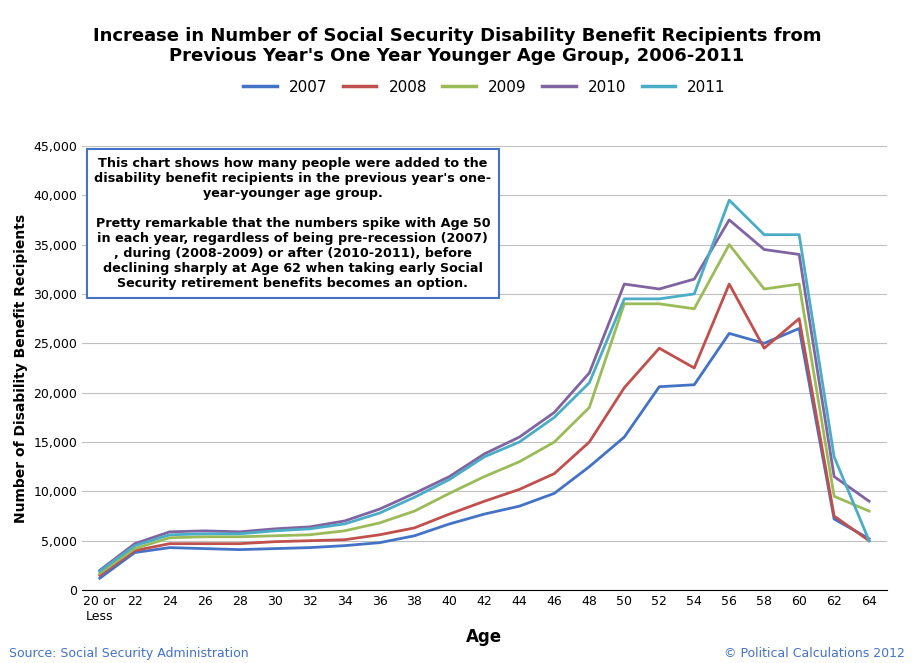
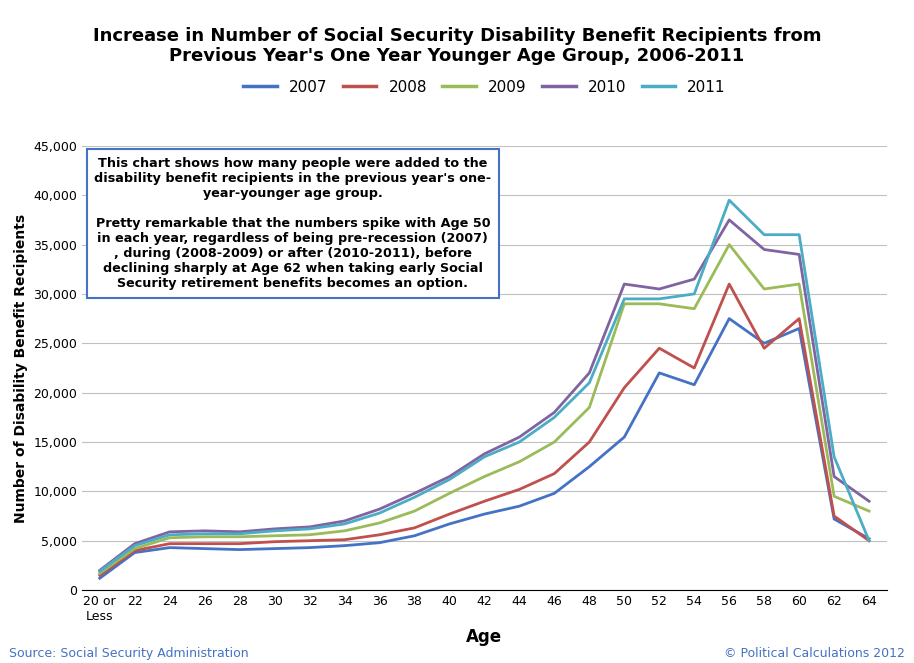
2007/52: 20,600 -> 22,000
2007/56: 26,000 -> 27,500
